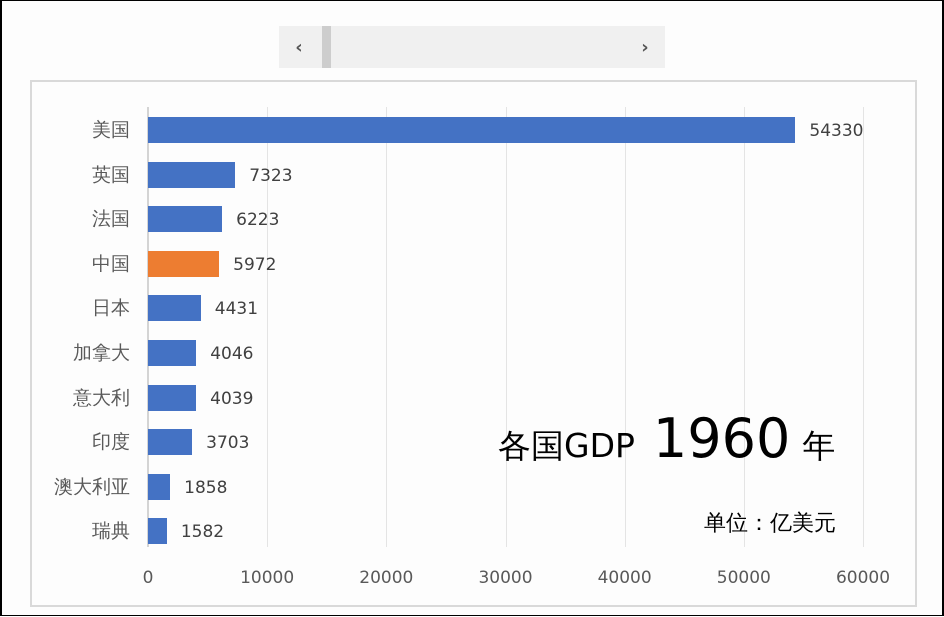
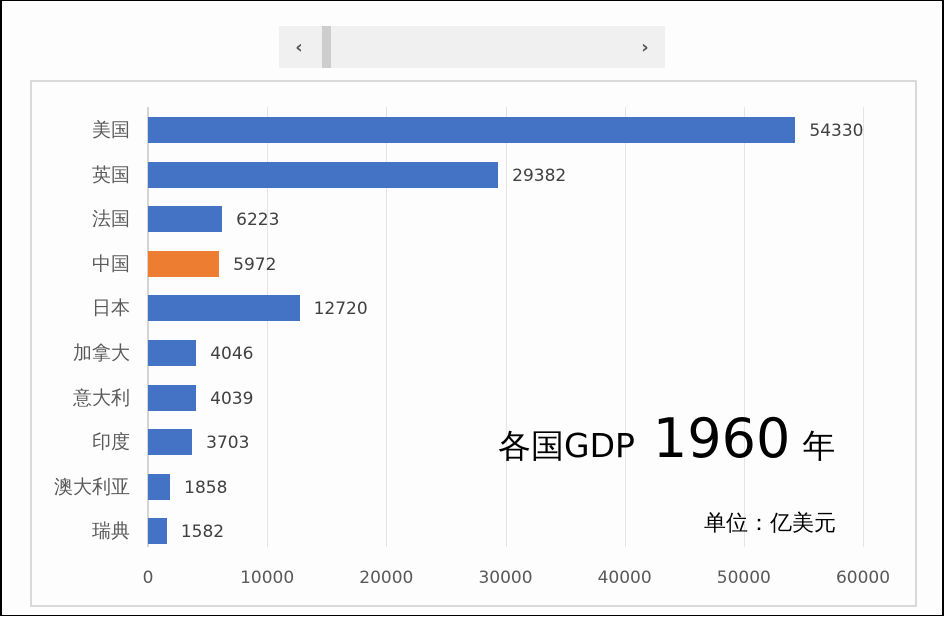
英国: 7323 -> 29382
日本: 4431 -> 12720
